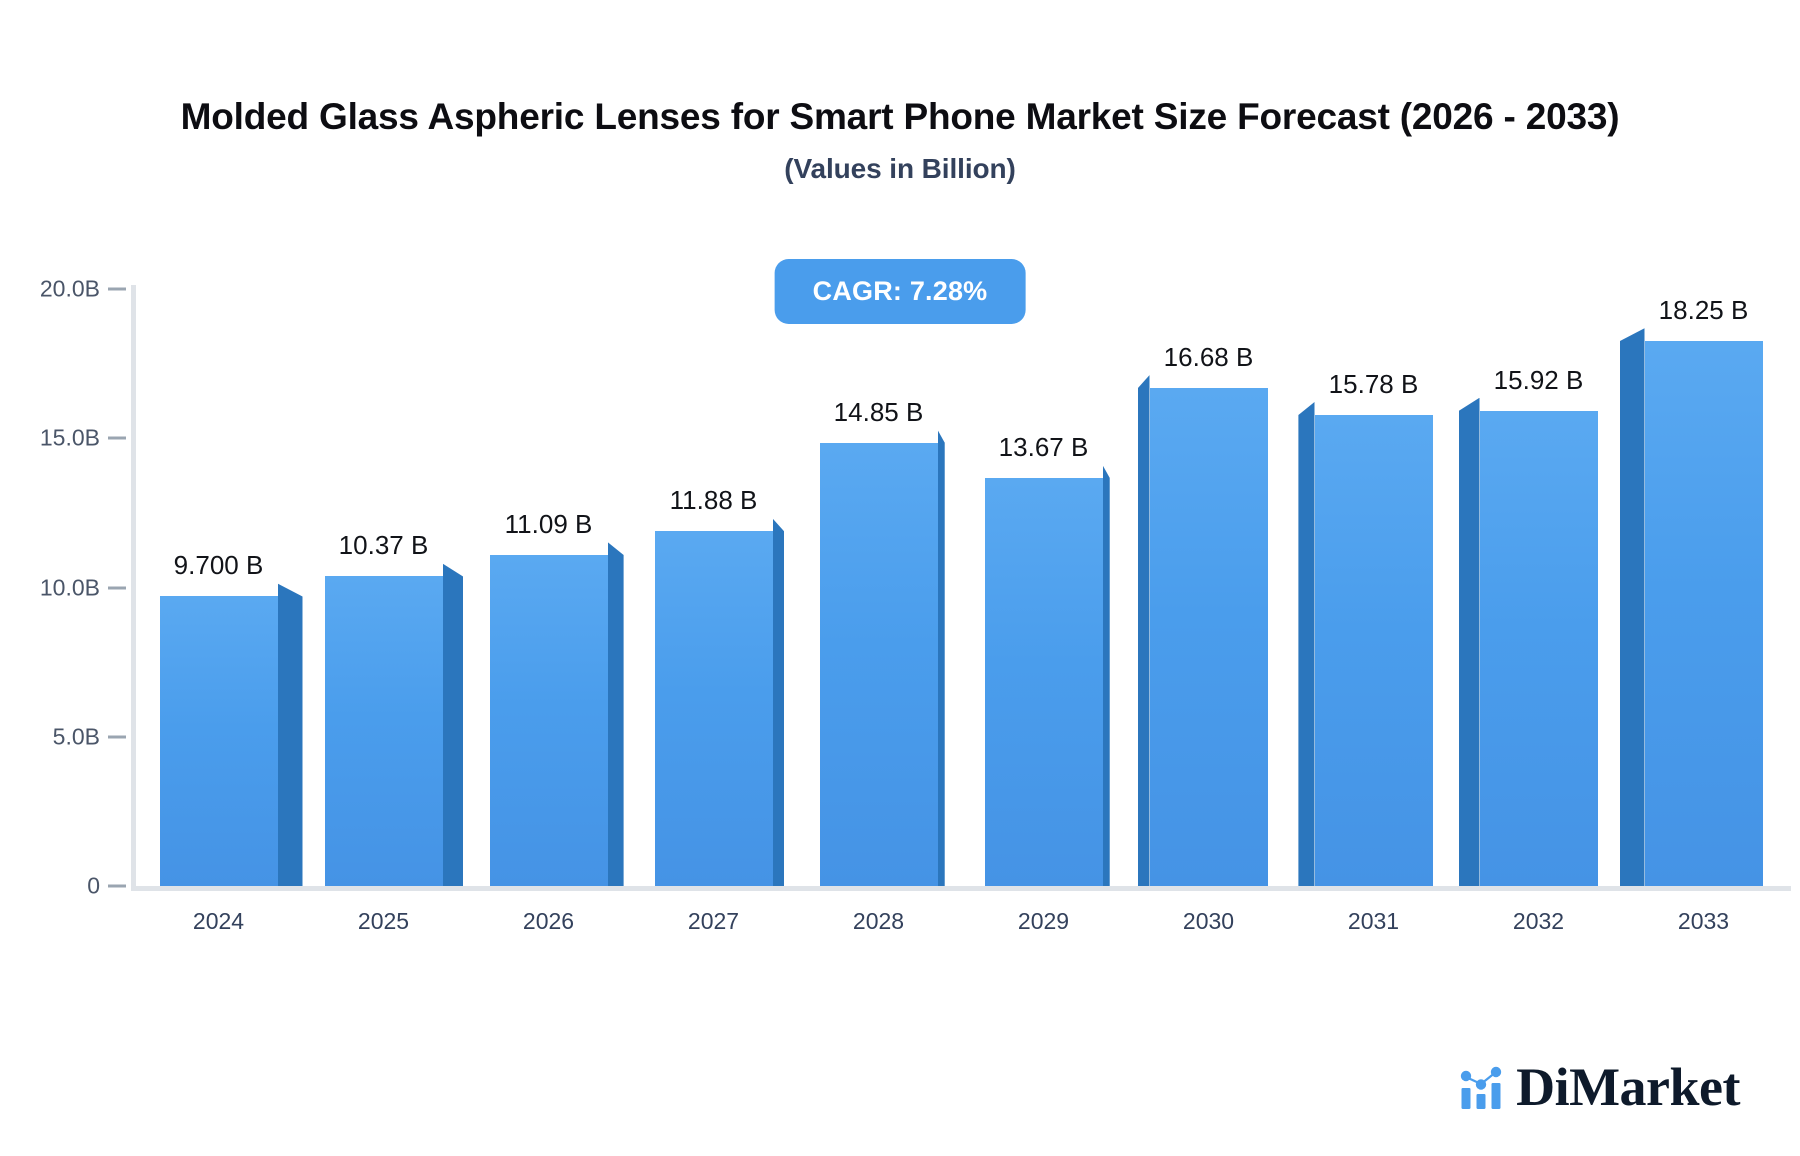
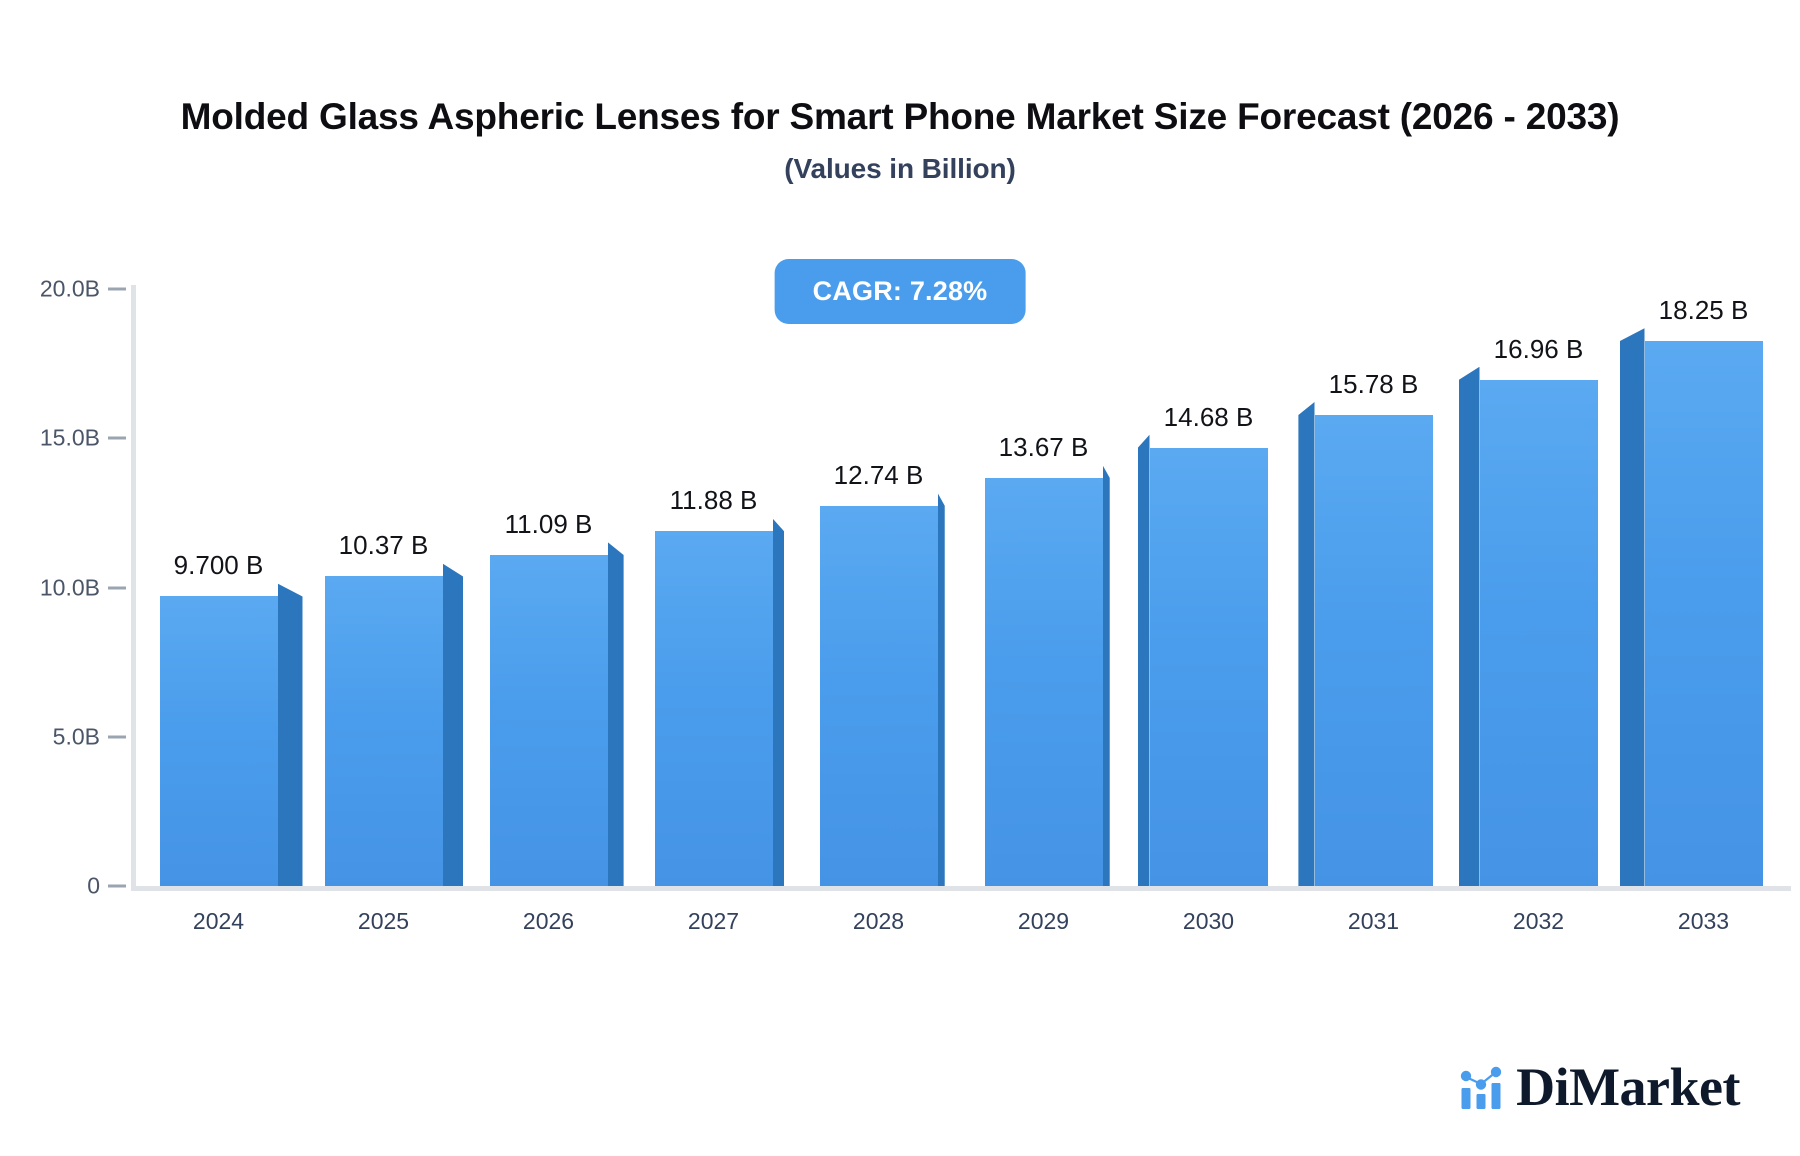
2028: 14.85 -> 12.74
2030: 16.68 -> 14.68
2032: 15.92 -> 16.96
